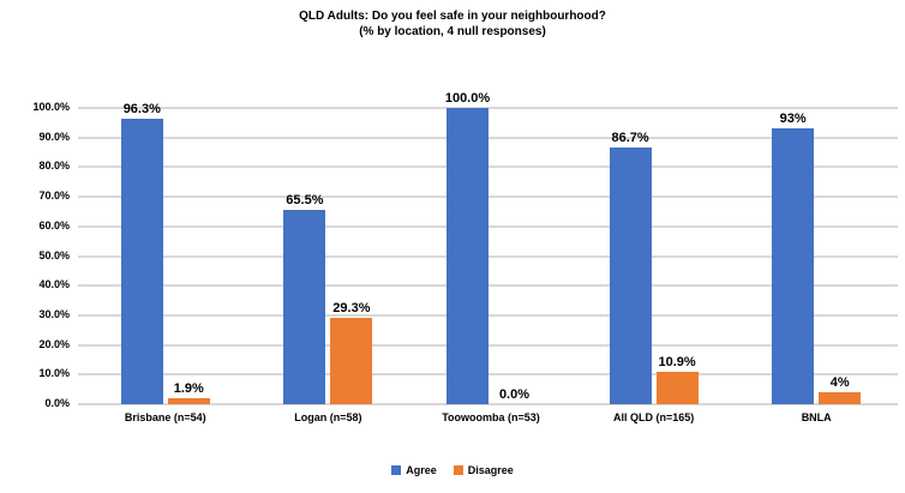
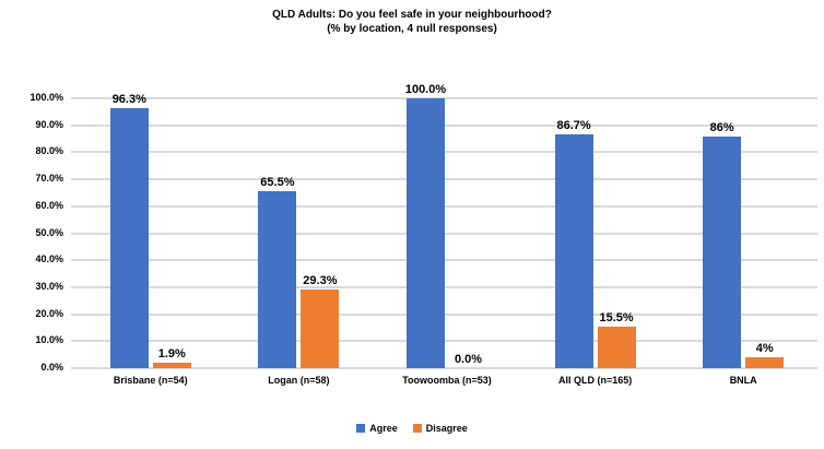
Disagree/All QLD (n=165): 10.9% -> 15.5%
Agree/BNLA: 93% -> 86%
